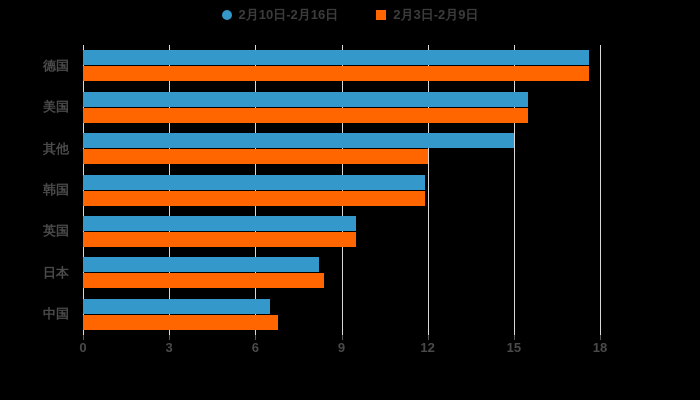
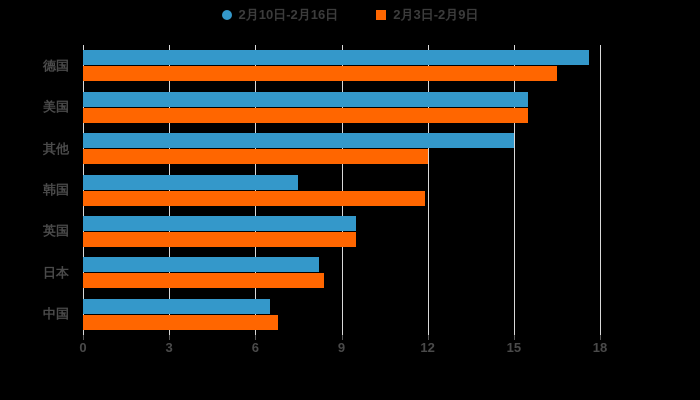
2月3日-2月9日/德国: 17.6 -> 16.5
2月10日-2月16日/韩国: 11.9 -> 7.5
